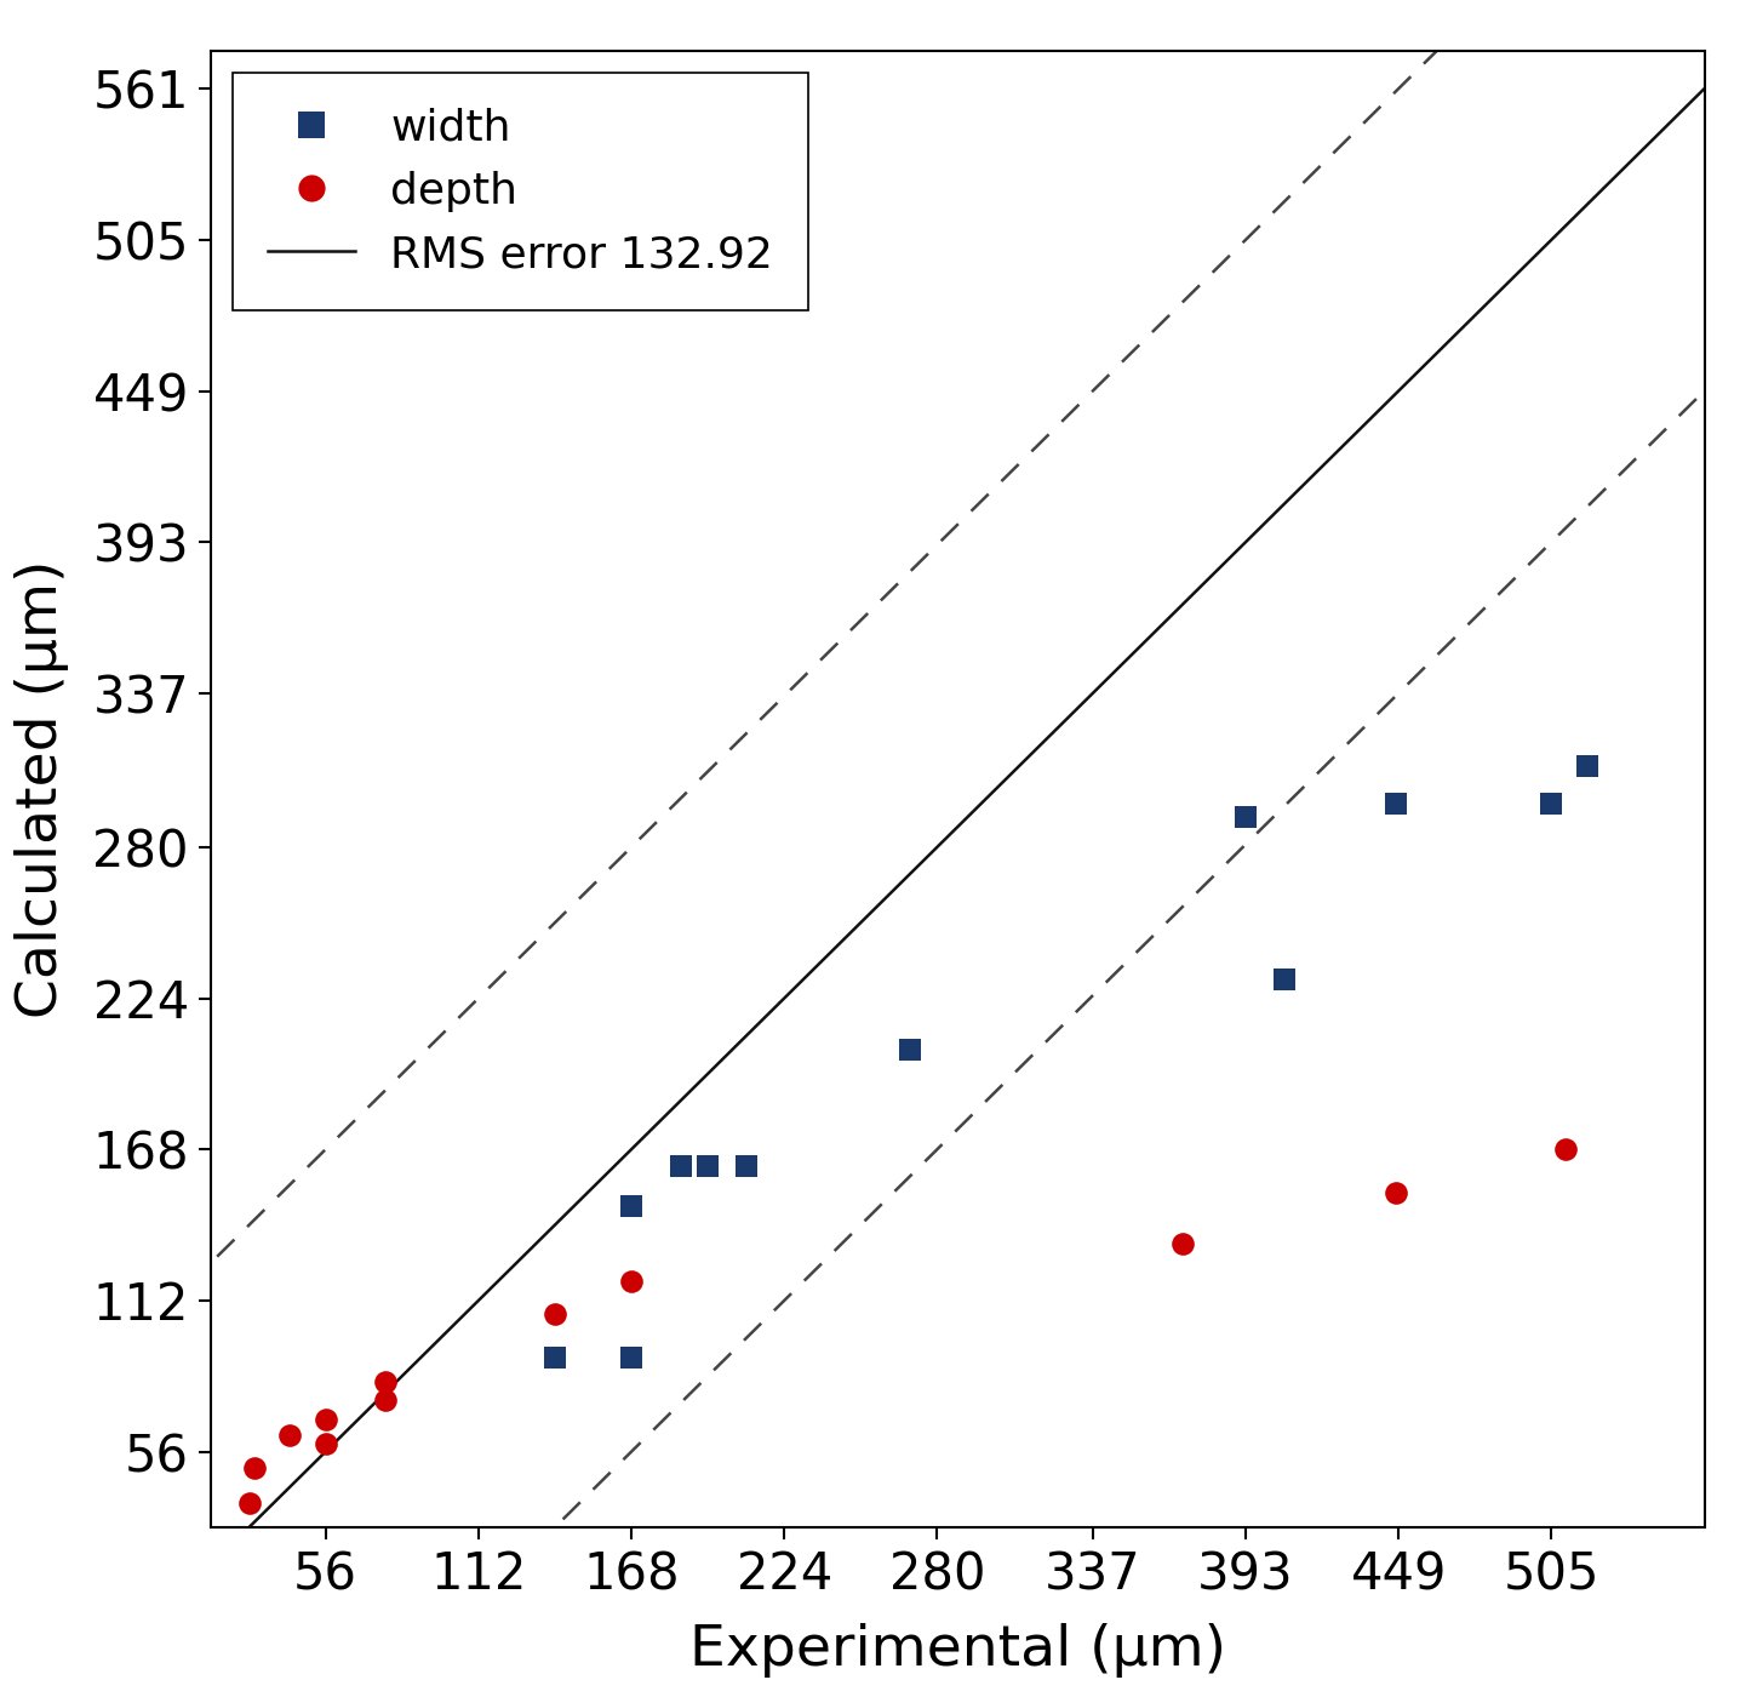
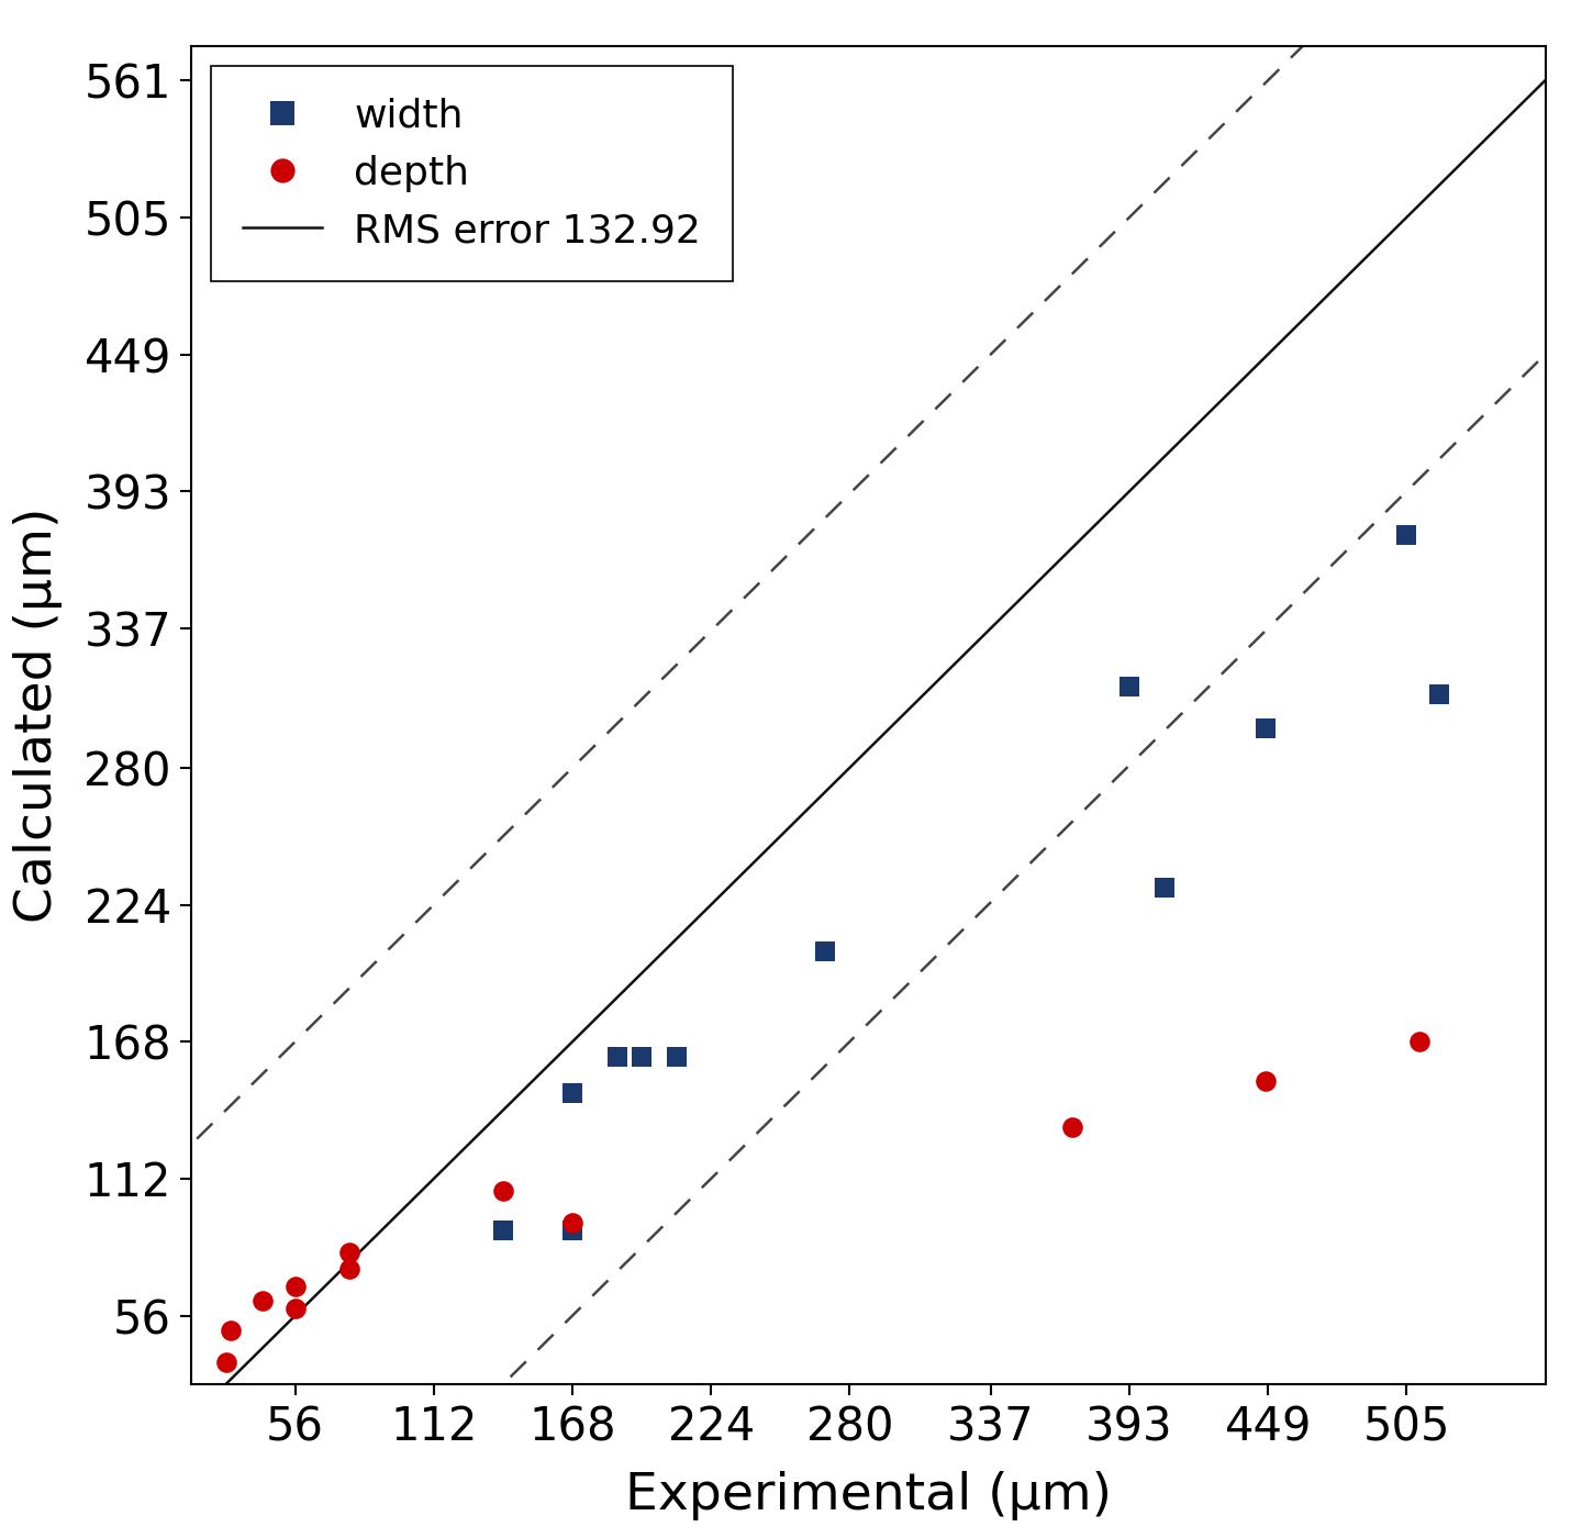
depth/168: 119 -> 94
width/393: 291 -> 313
width/505: 296 -> 375
